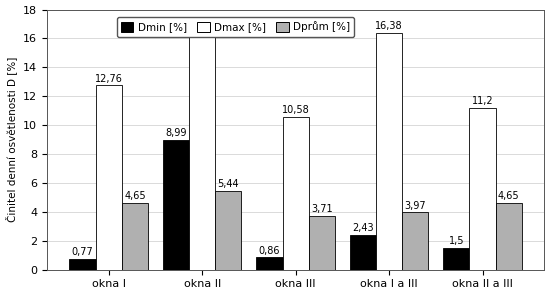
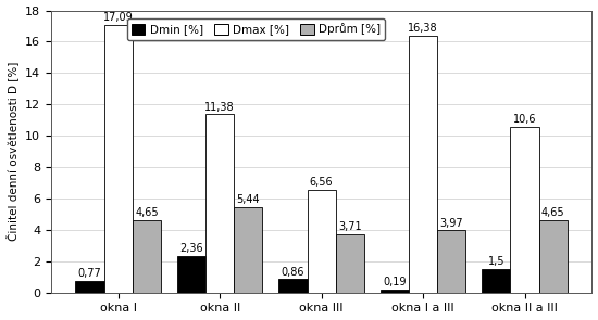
Dmax [%]/okna I: 12,76 -> 17,09
Dmin [%]/okna II: 8,99 -> 2,36
Dmax [%]/okna II: 16,19 -> 11,38
Dmax [%]/okna III: 10,58 -> 6,56
Dmin [%]/okna I a III: 2,43 -> 0,19
Dmax [%]/okna II a III: 11,2 -> 10,6
